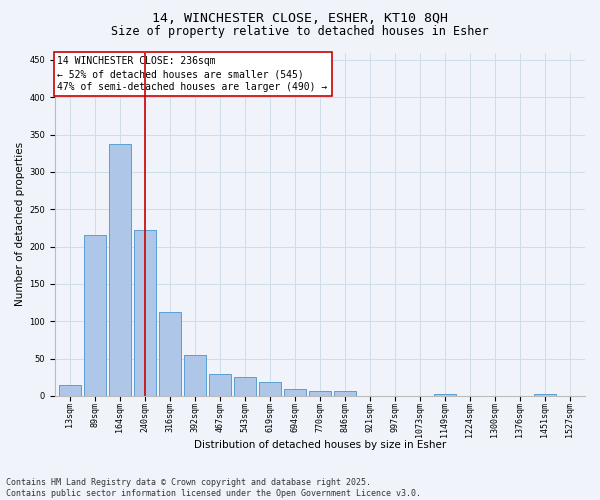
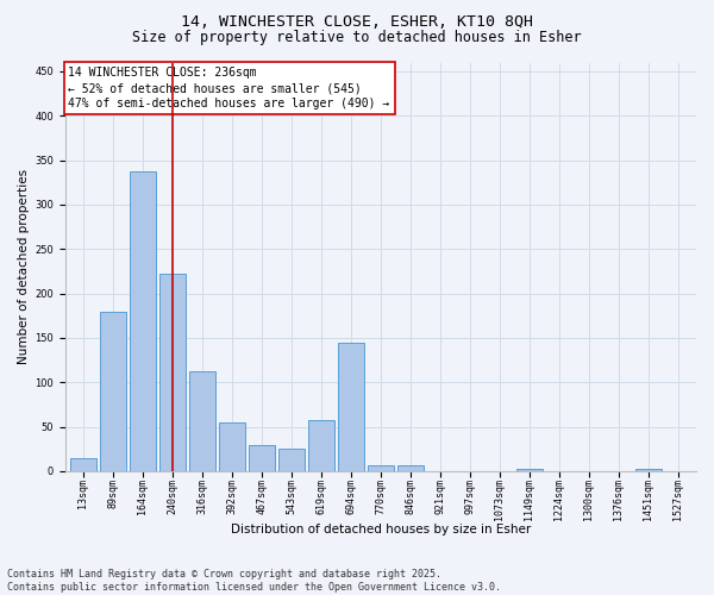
89sqm: 215 -> 180
619sqm: 19 -> 58
694sqm: 9 -> 144
